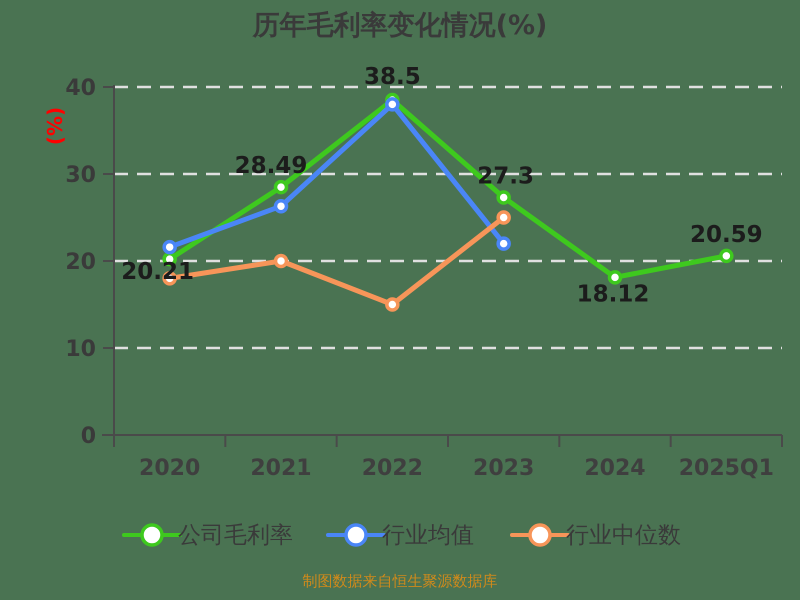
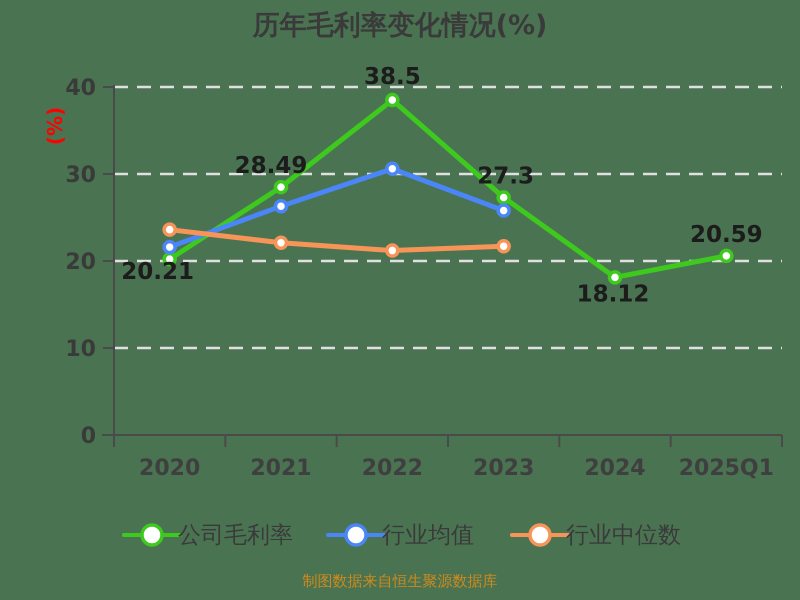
行业中位数/2020: 18 -> 24
行业中位数/2021: 20 -> 22
行业均值/2022: 38 -> 31
行业中位数/2022: 15 -> 21
行业均值/2023: 22 -> 26
行业中位数/2023: 25 -> 22
